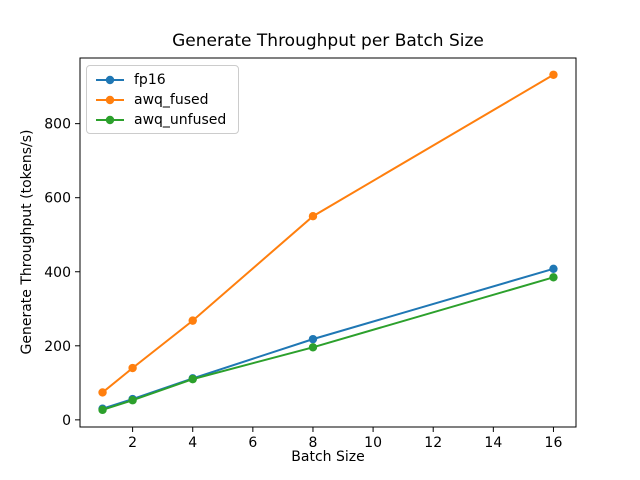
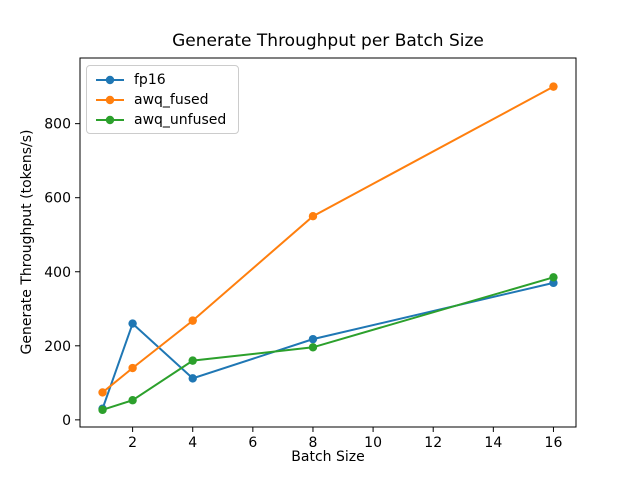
fp16/2: 60 -> 260
awq_unfused/4: 110 -> 160
fp16/16: 410 -> 370
awq_fused/16: 930 -> 900
